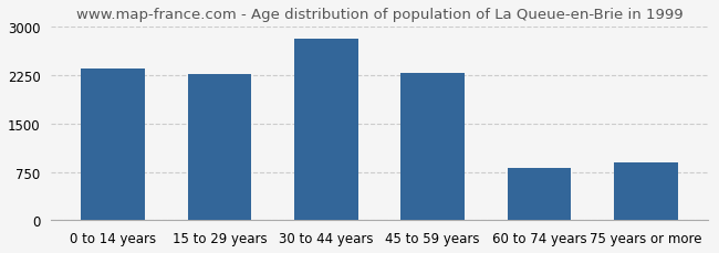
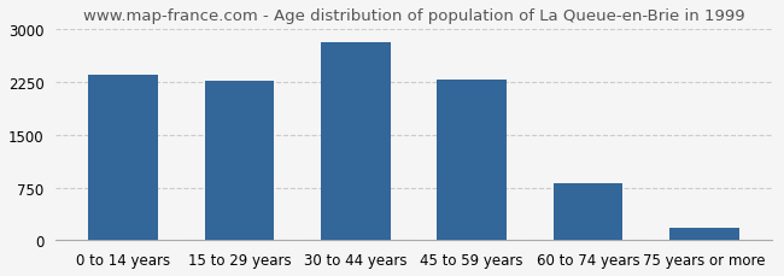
75 years or more: 900 -> 180
